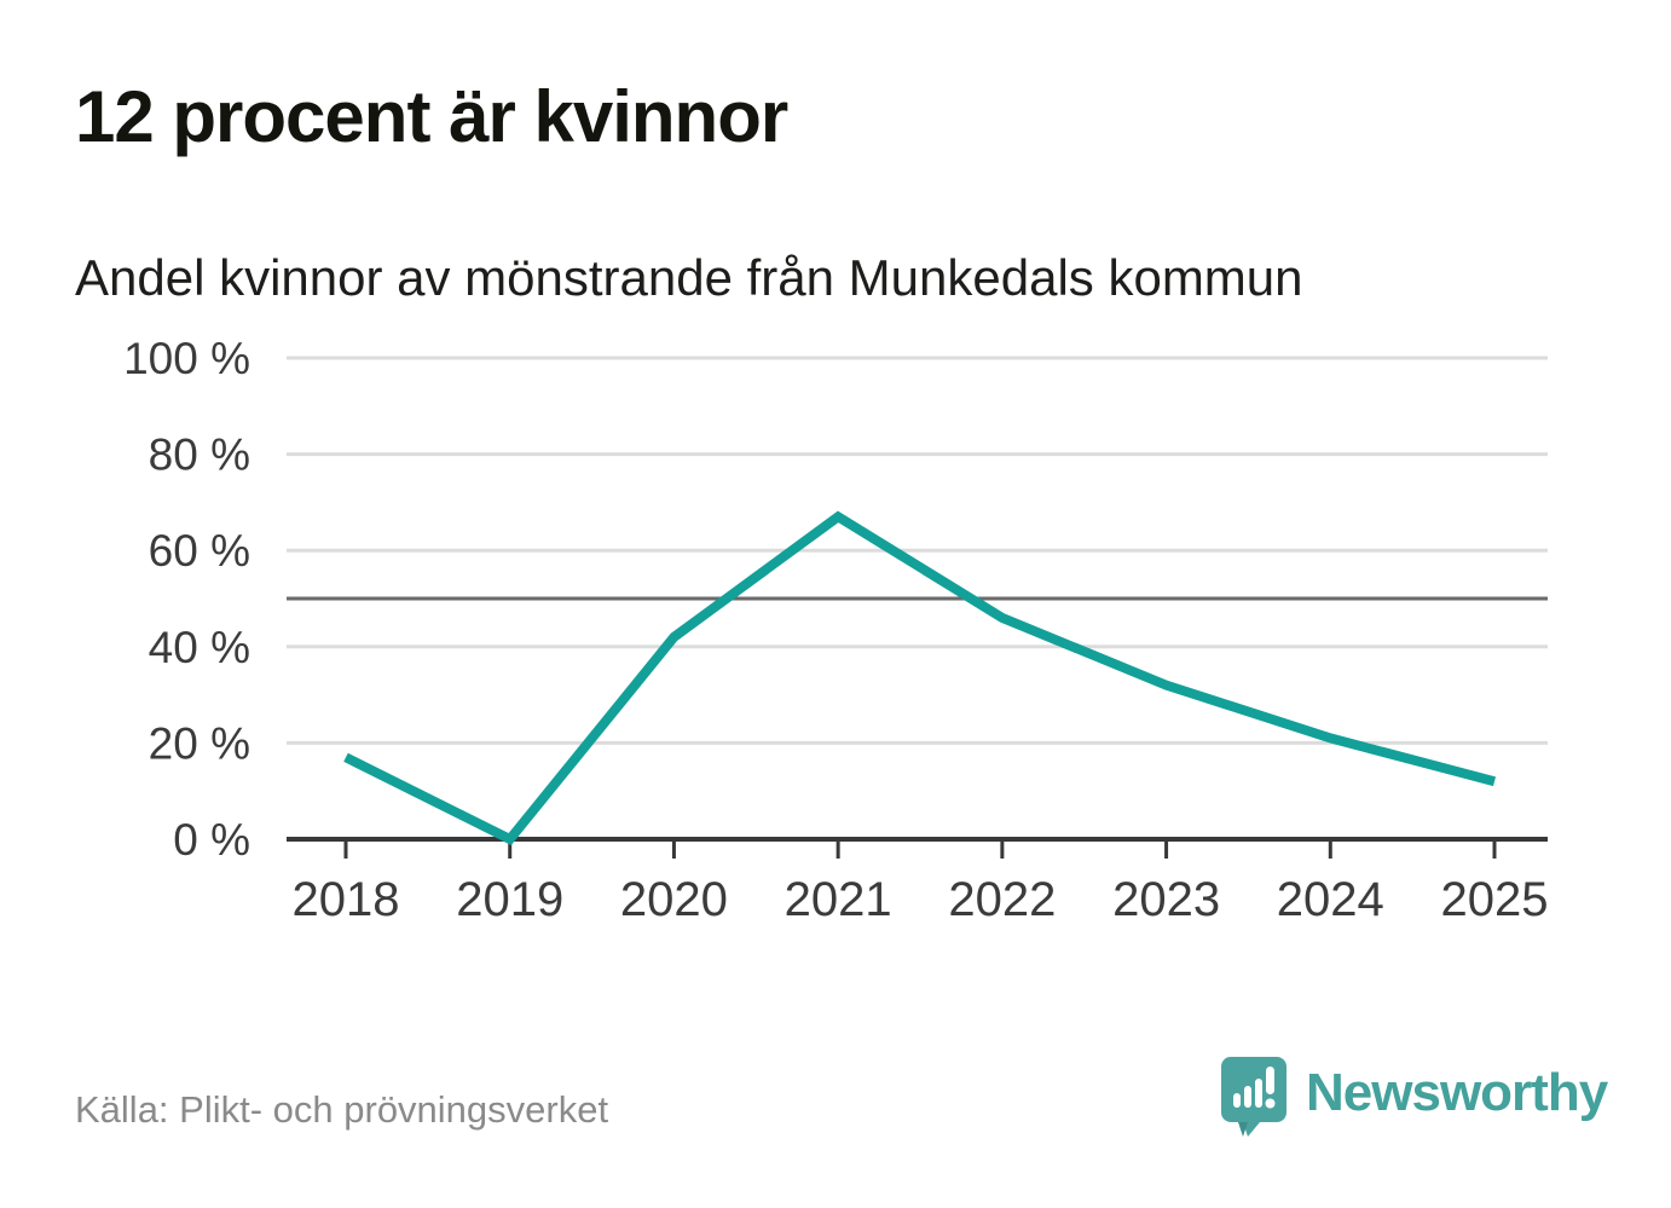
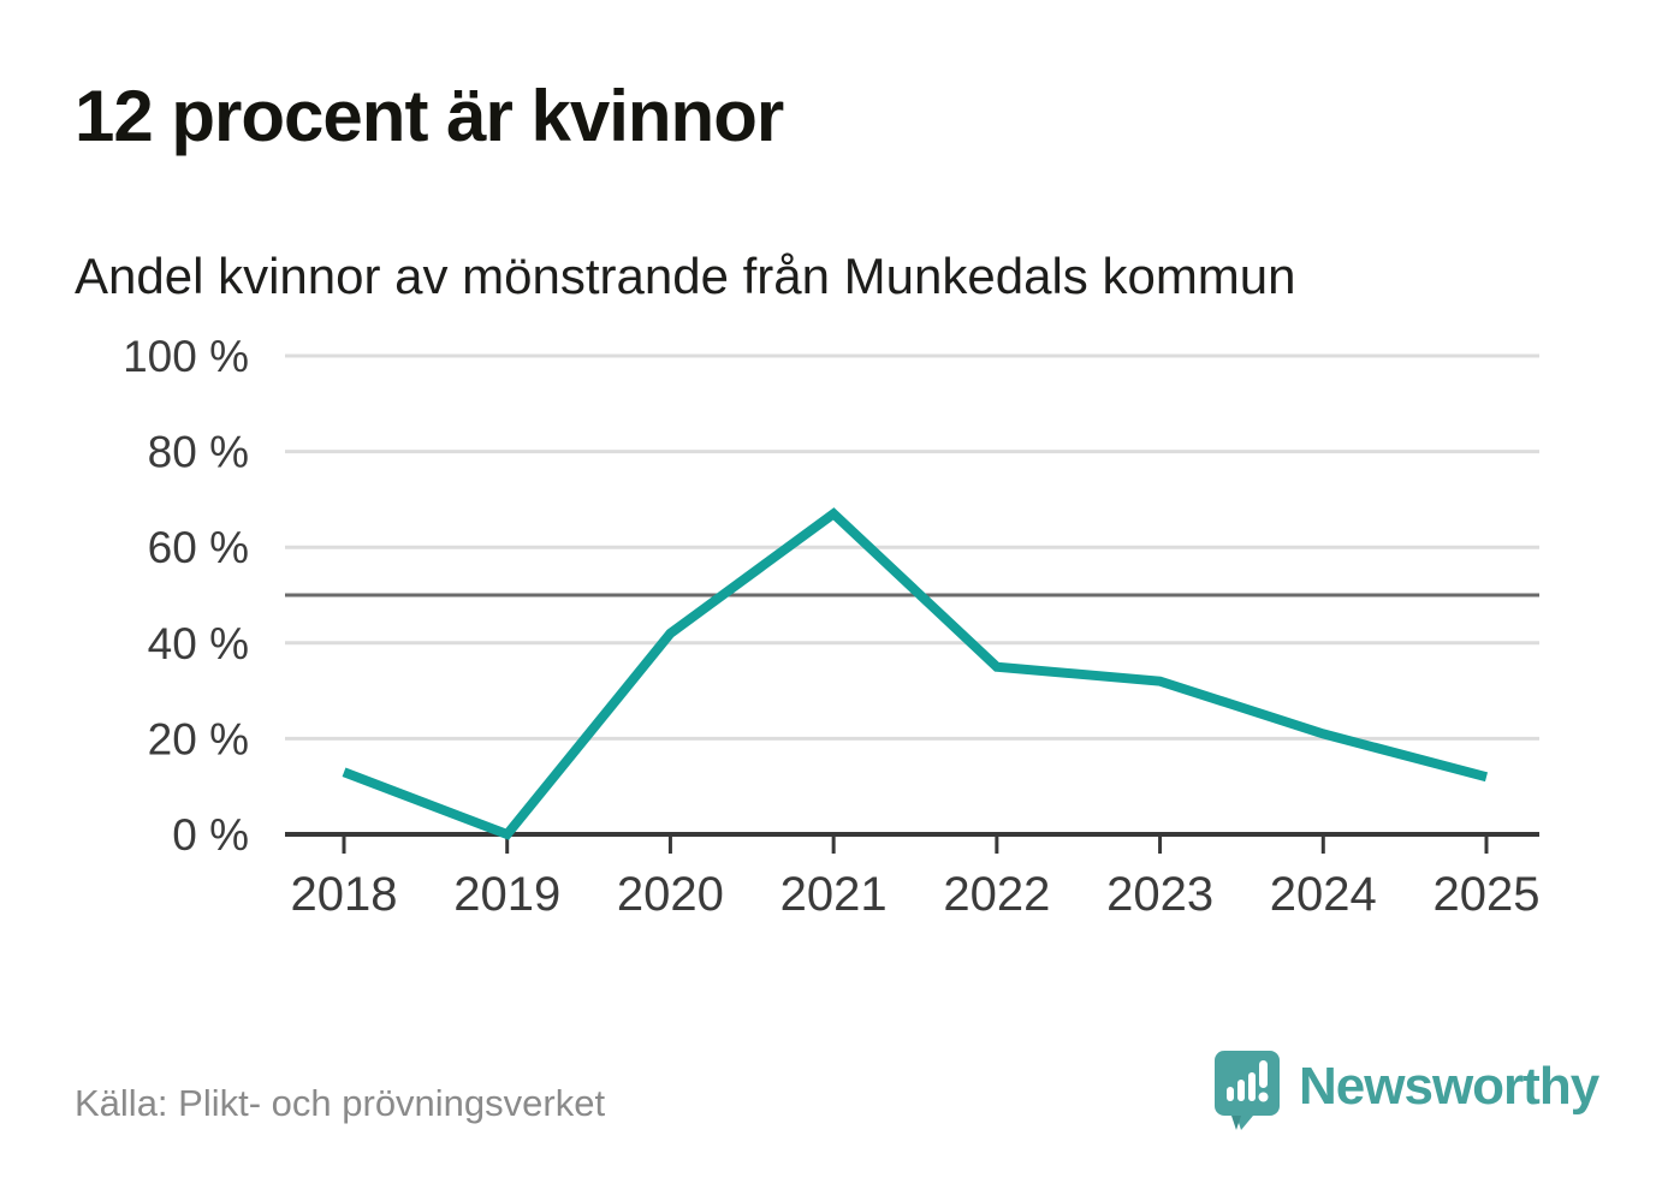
2018: 17% -> 13%
2022: 46% -> 35%
